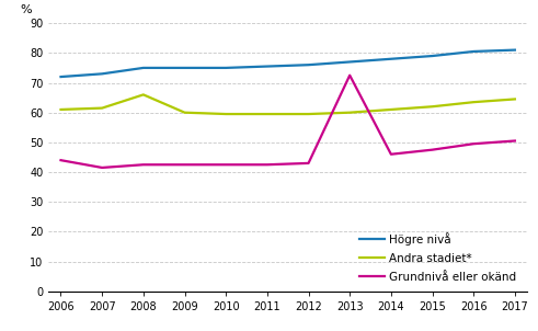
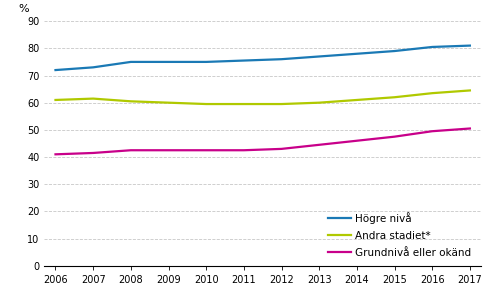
Grundnivå eller okänd/2006: 44.0 -> 41.0
Andra stadiet*/2008: 66.0 -> 60.5
Grundnivå eller okänd/2013: 72.5 -> 44.5
